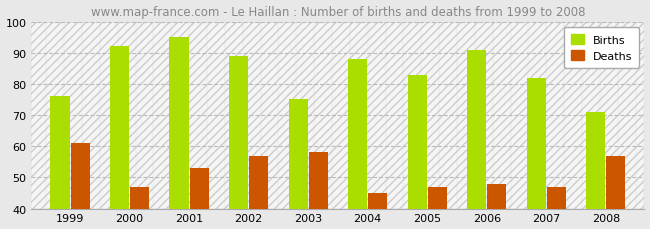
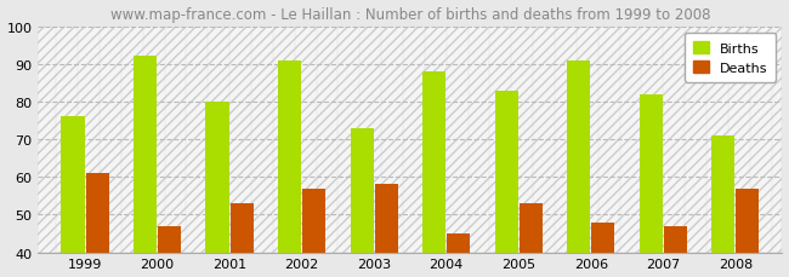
Births/2001: 95 -> 80
Births/2002: 89 -> 91
Births/2003: 75 -> 73
Deaths/2005: 47 -> 53
